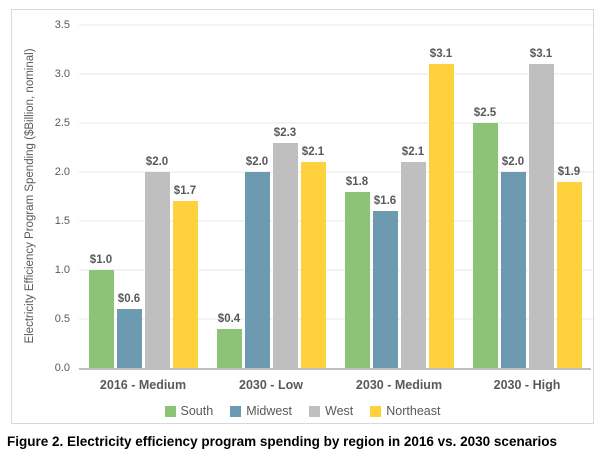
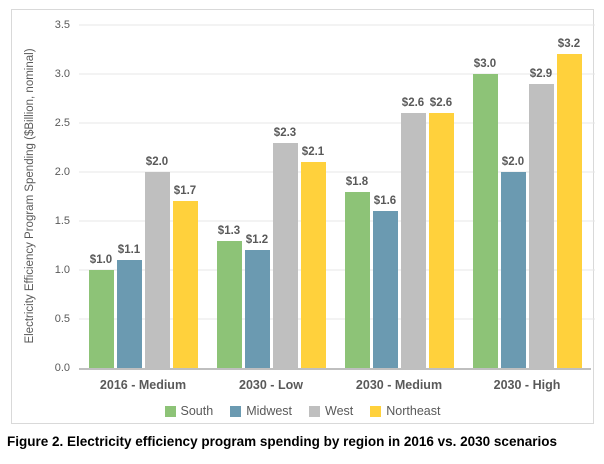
Midwest/2016 - Medium: $0.6 -> $1.1
South/2030 - Low: $0.4 -> $1.3
Midwest/2030 - Low: $2.0 -> $1.2
West/2030 - Medium: $2.1 -> $2.6
Northeast/2030 - Medium: $3.1 -> $2.6
South/2030 - High: $2.5 -> $3.0
West/2030 - High: $3.1 -> $2.9
Northeast/2030 - High: $1.9 -> $3.2
